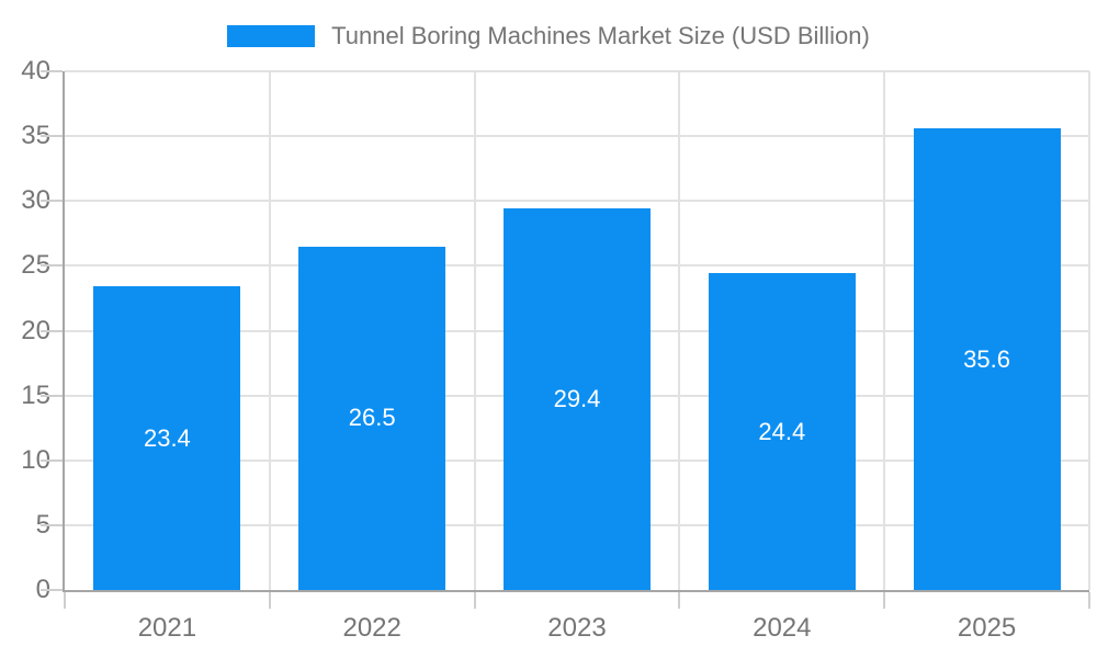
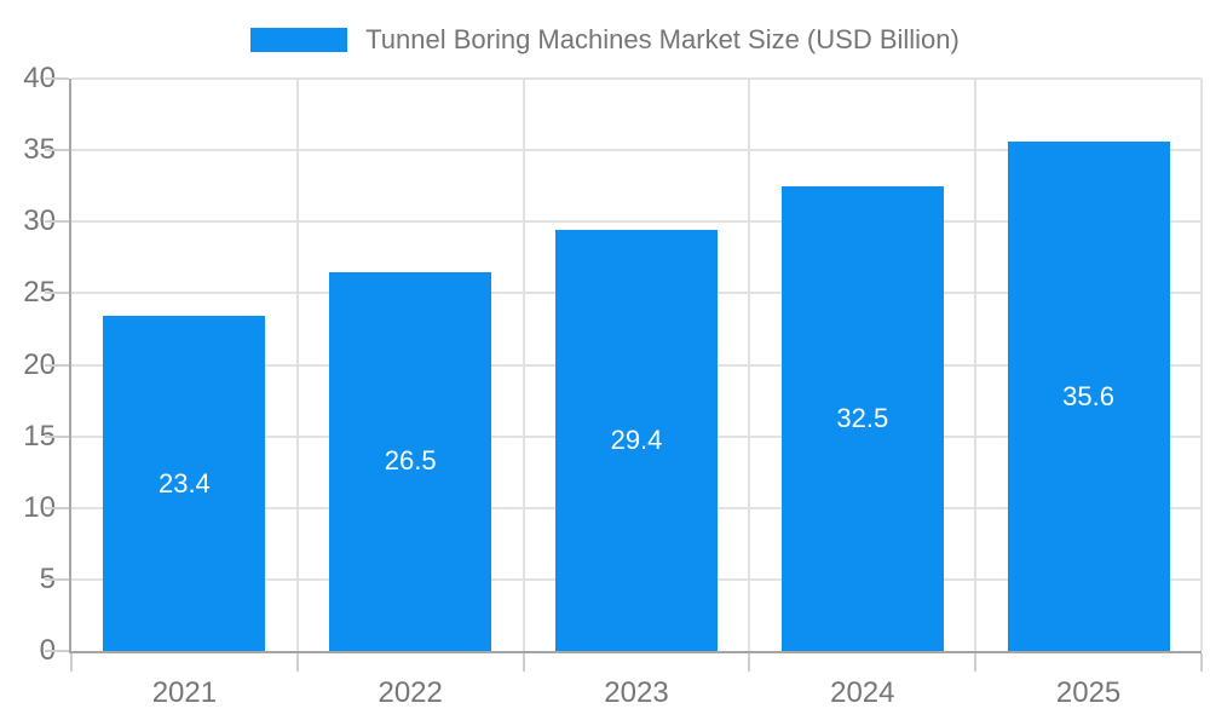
2024: 24.4 -> 32.5
